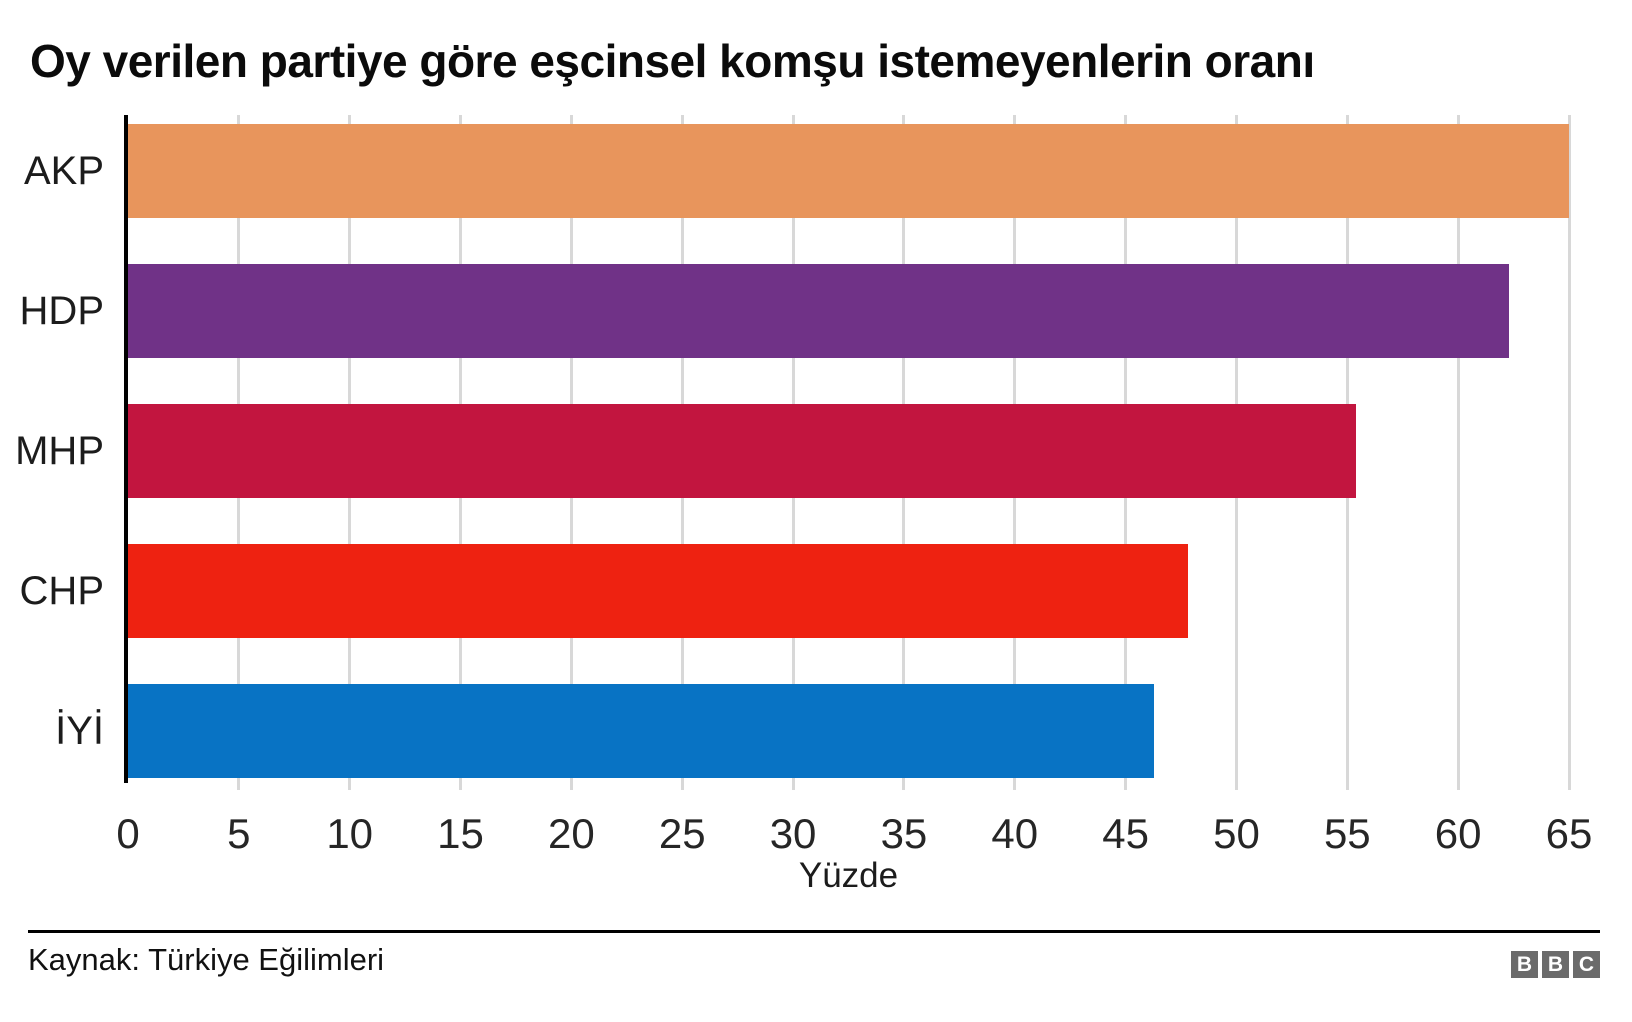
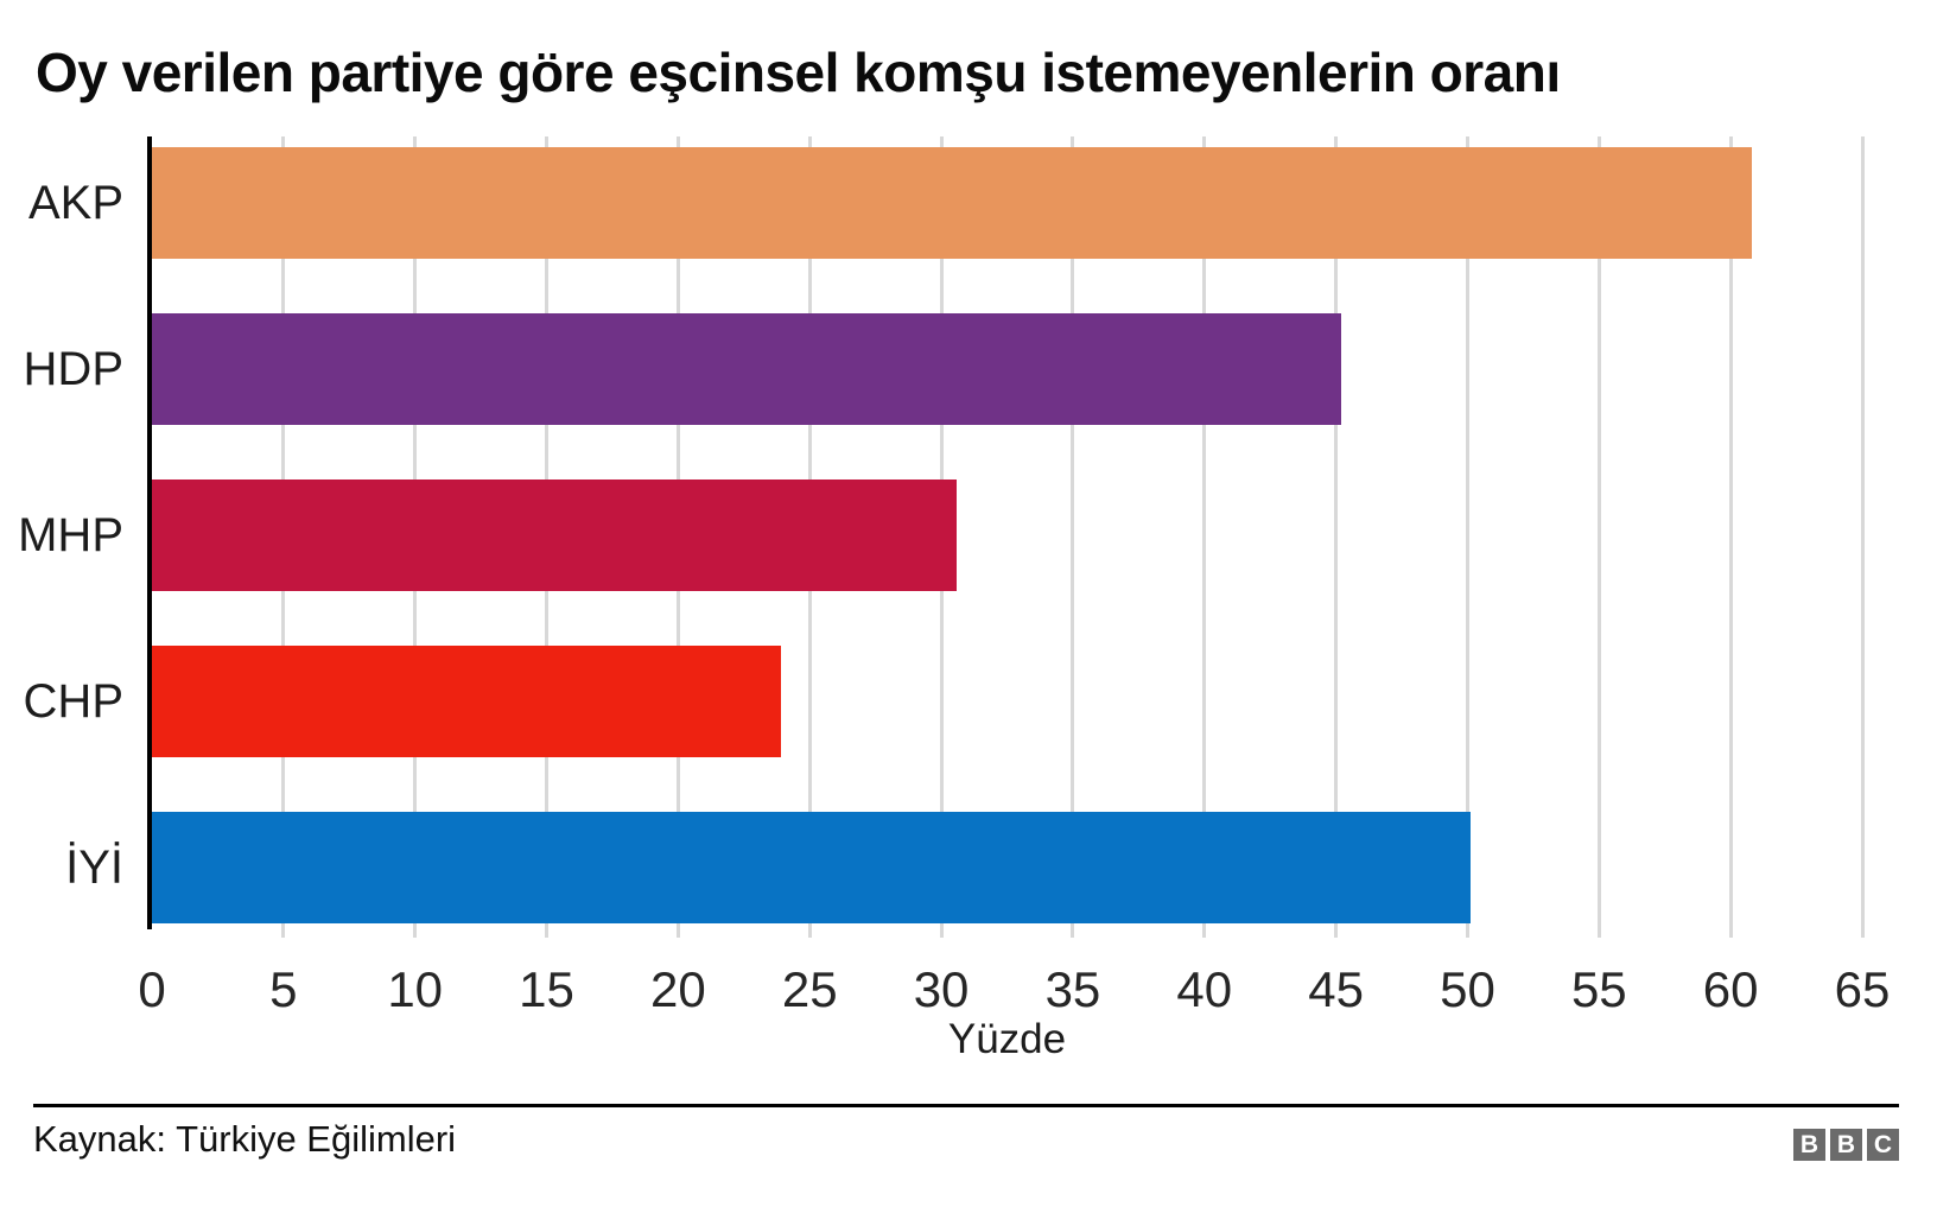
AKP: 65.0 -> 60.8
HDP: 62.3 -> 45.2
MHP: 55.4 -> 30.6
CHP: 47.8 -> 23.9
İYİ: 46.3 -> 50.1
